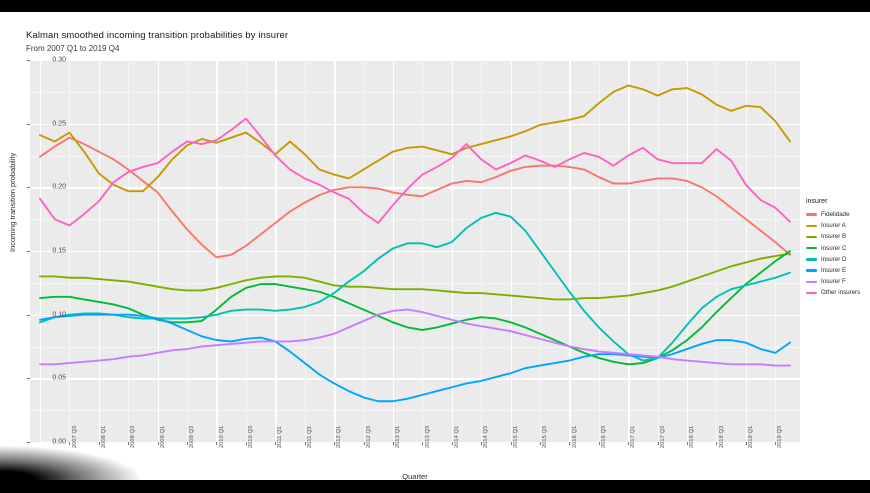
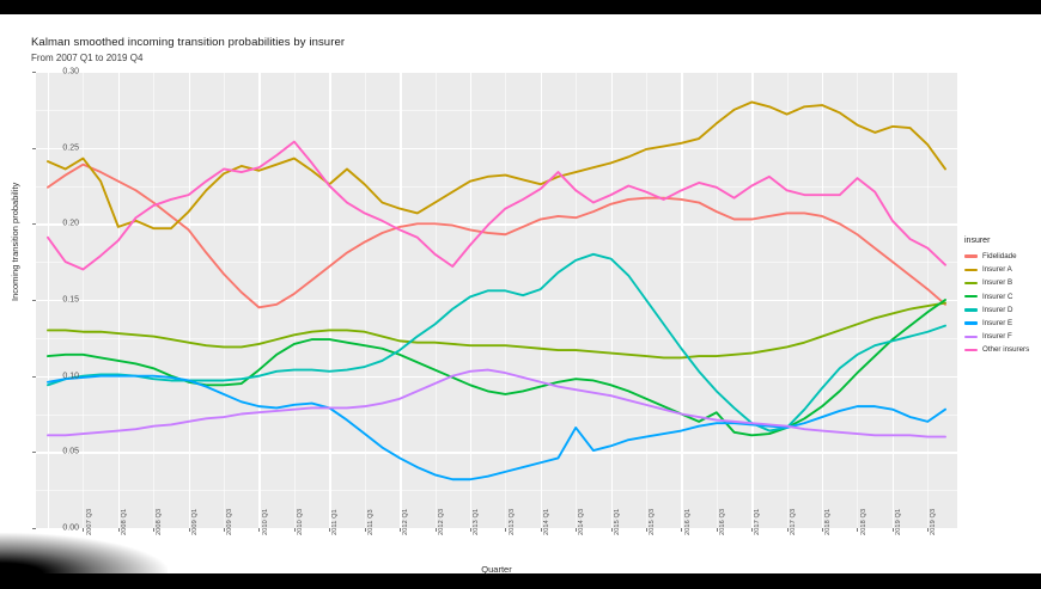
Insurer A/2008 Q1: 0.211 -> 0.198
Insurer E/2014 Q3: 0.048 -> 0.066
Insurer C/2016 Q3: 0.066 -> 0.076
